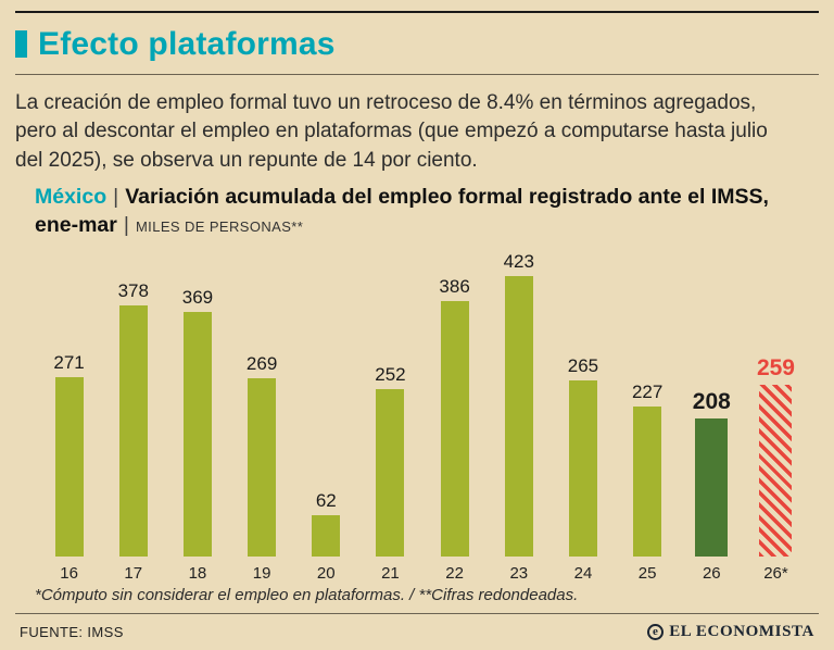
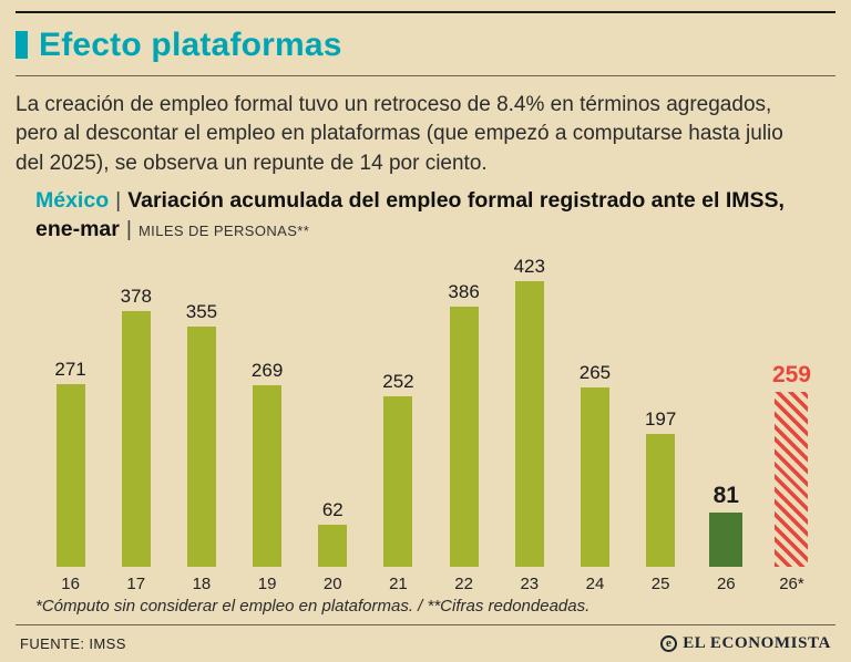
18: 369 -> 355
25: 227 -> 197
26: 208 -> 81
